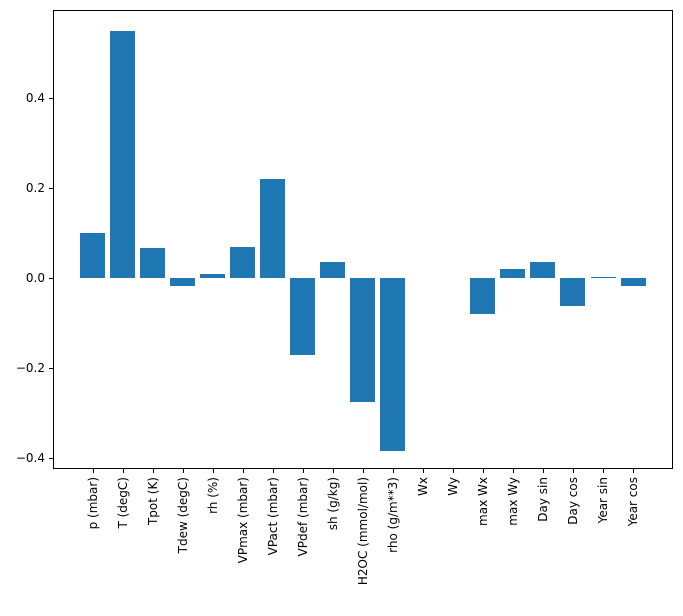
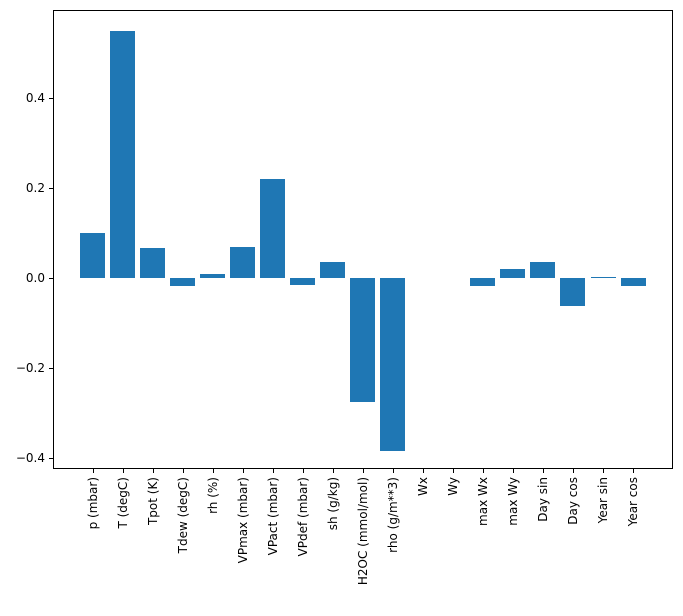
VPdef (mbar): -0.17 -> -0.02
max Wx: -0.08 -> -0.02
